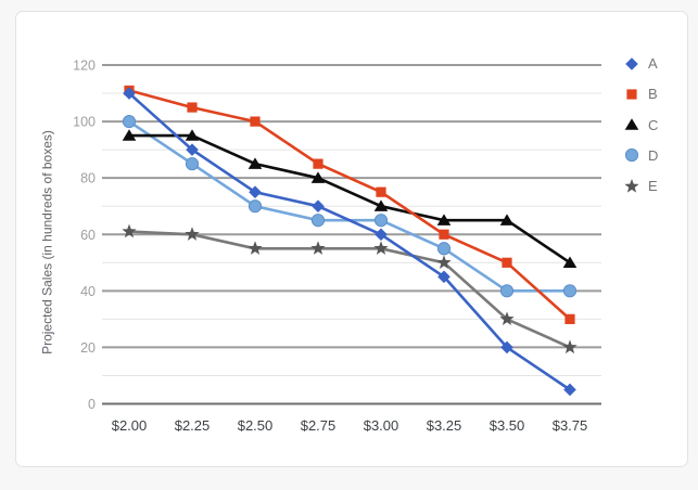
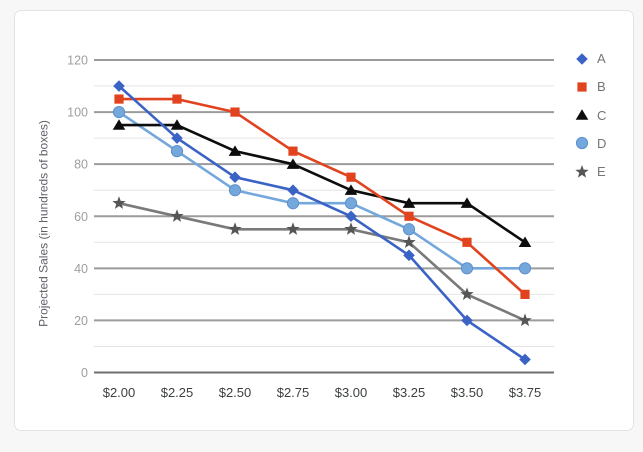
B/$2.00: 111 -> 105
E/$2.00: 61 -> 65
